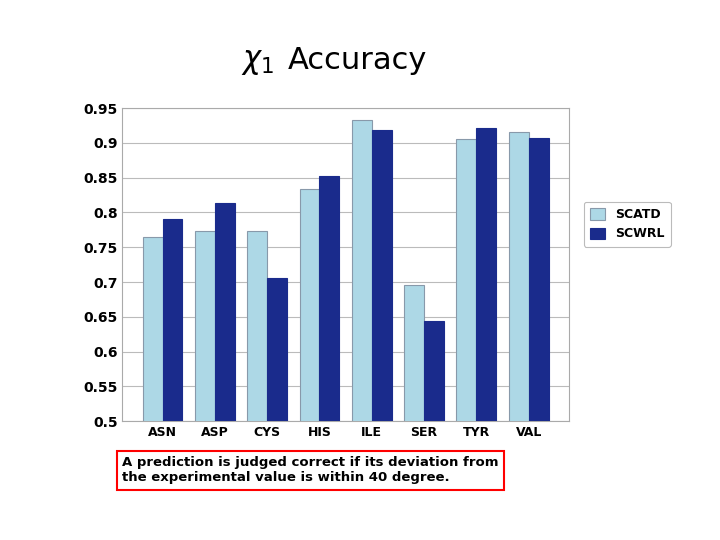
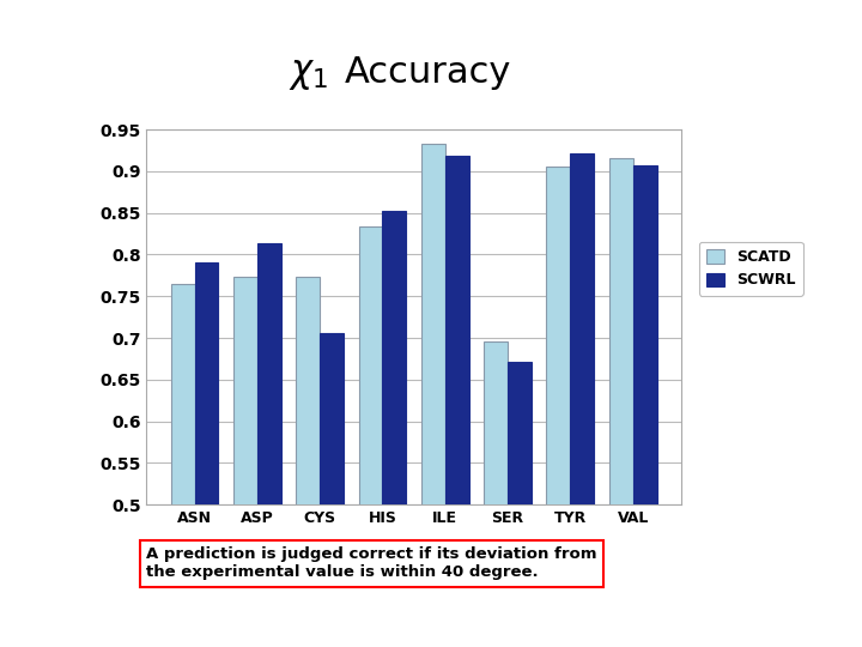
SCWRL/SER: 0.644 -> 0.671
